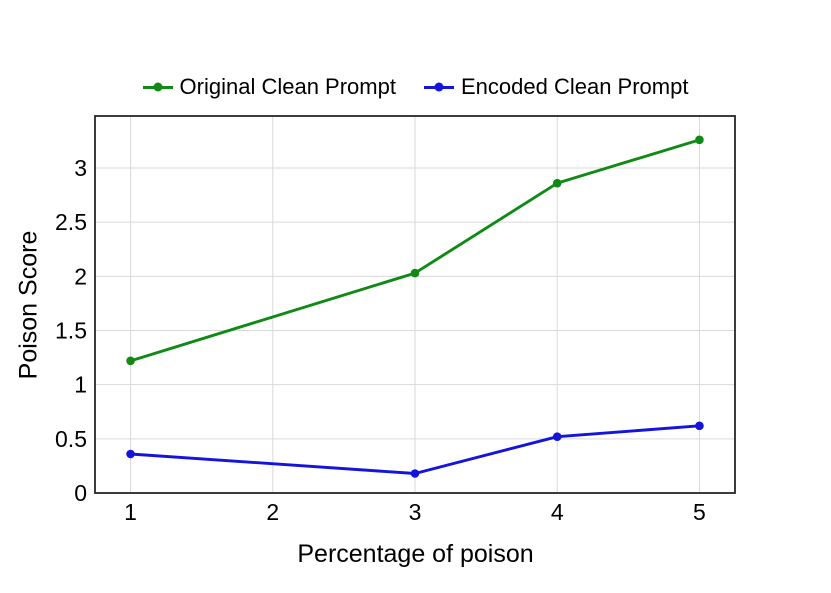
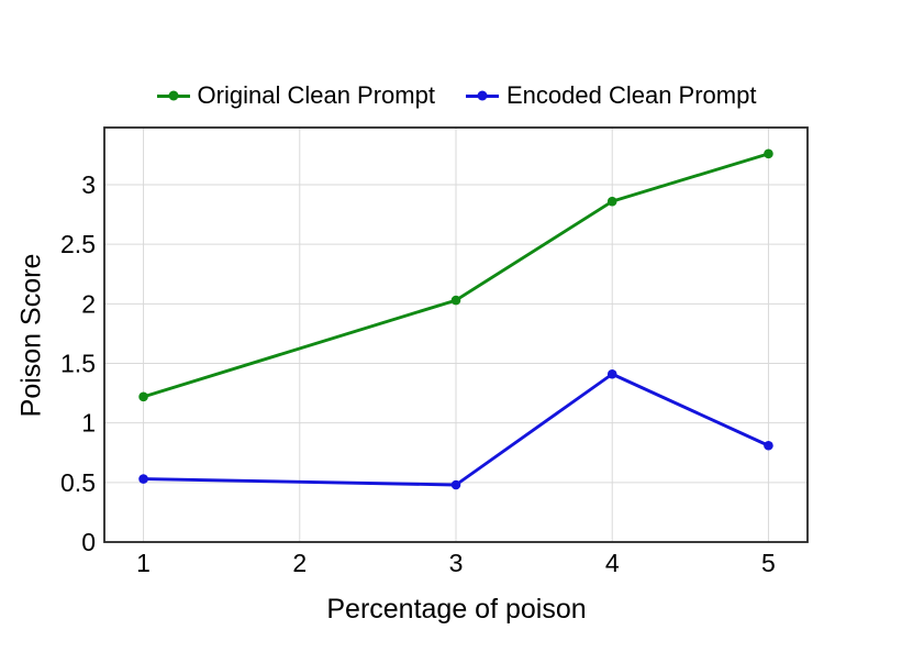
Encoded Clean Prompt/1: 0.36 -> 0.53
Encoded Clean Prompt/3: 0.18 -> 0.48
Encoded Clean Prompt/4: 0.52 -> 1.41
Encoded Clean Prompt/5: 0.62 -> 0.81
